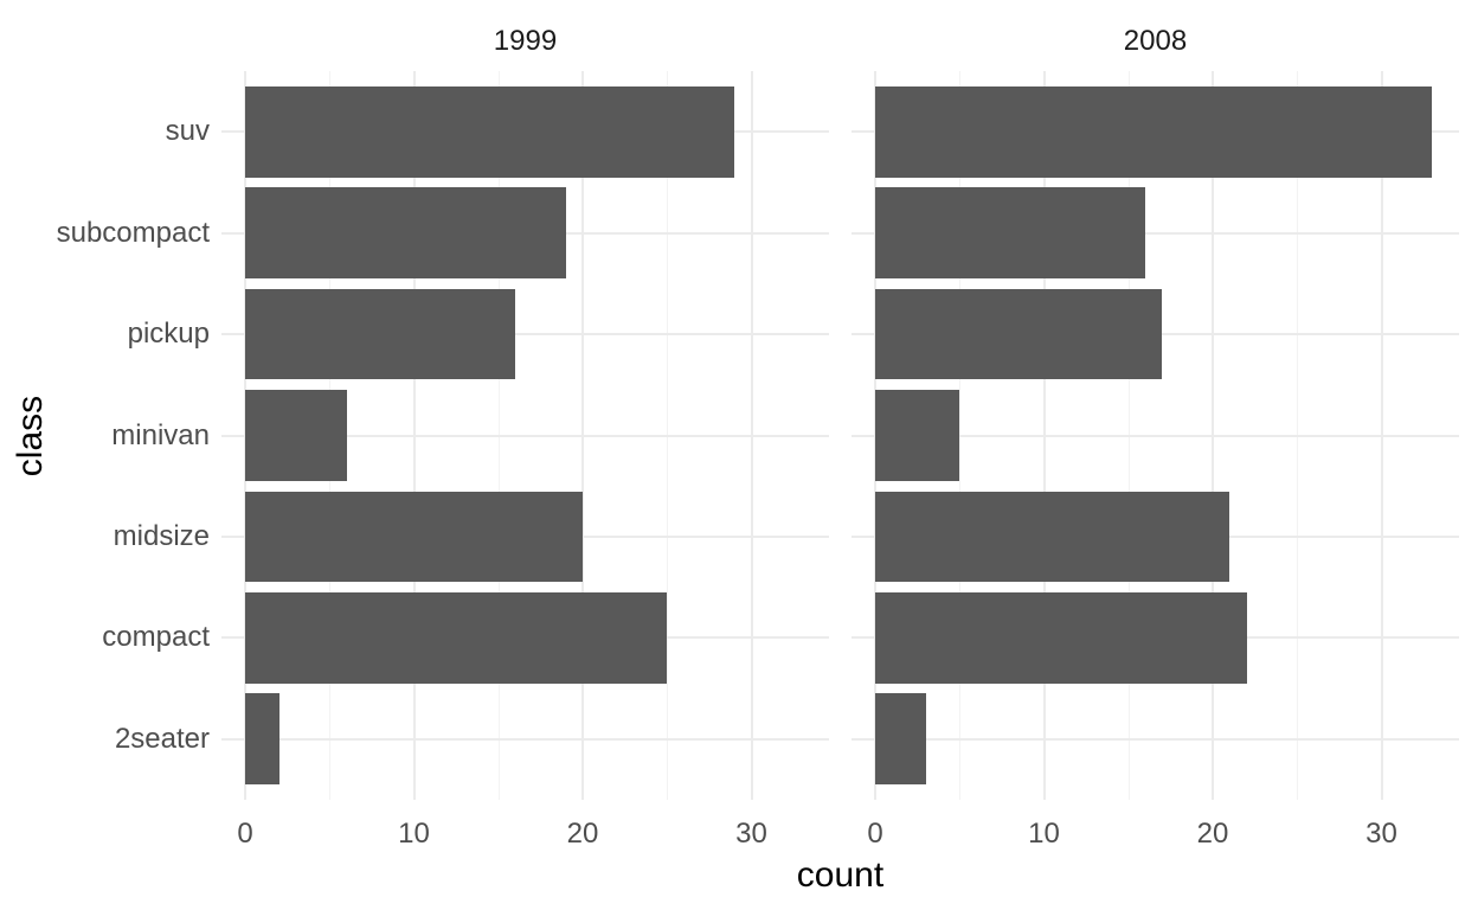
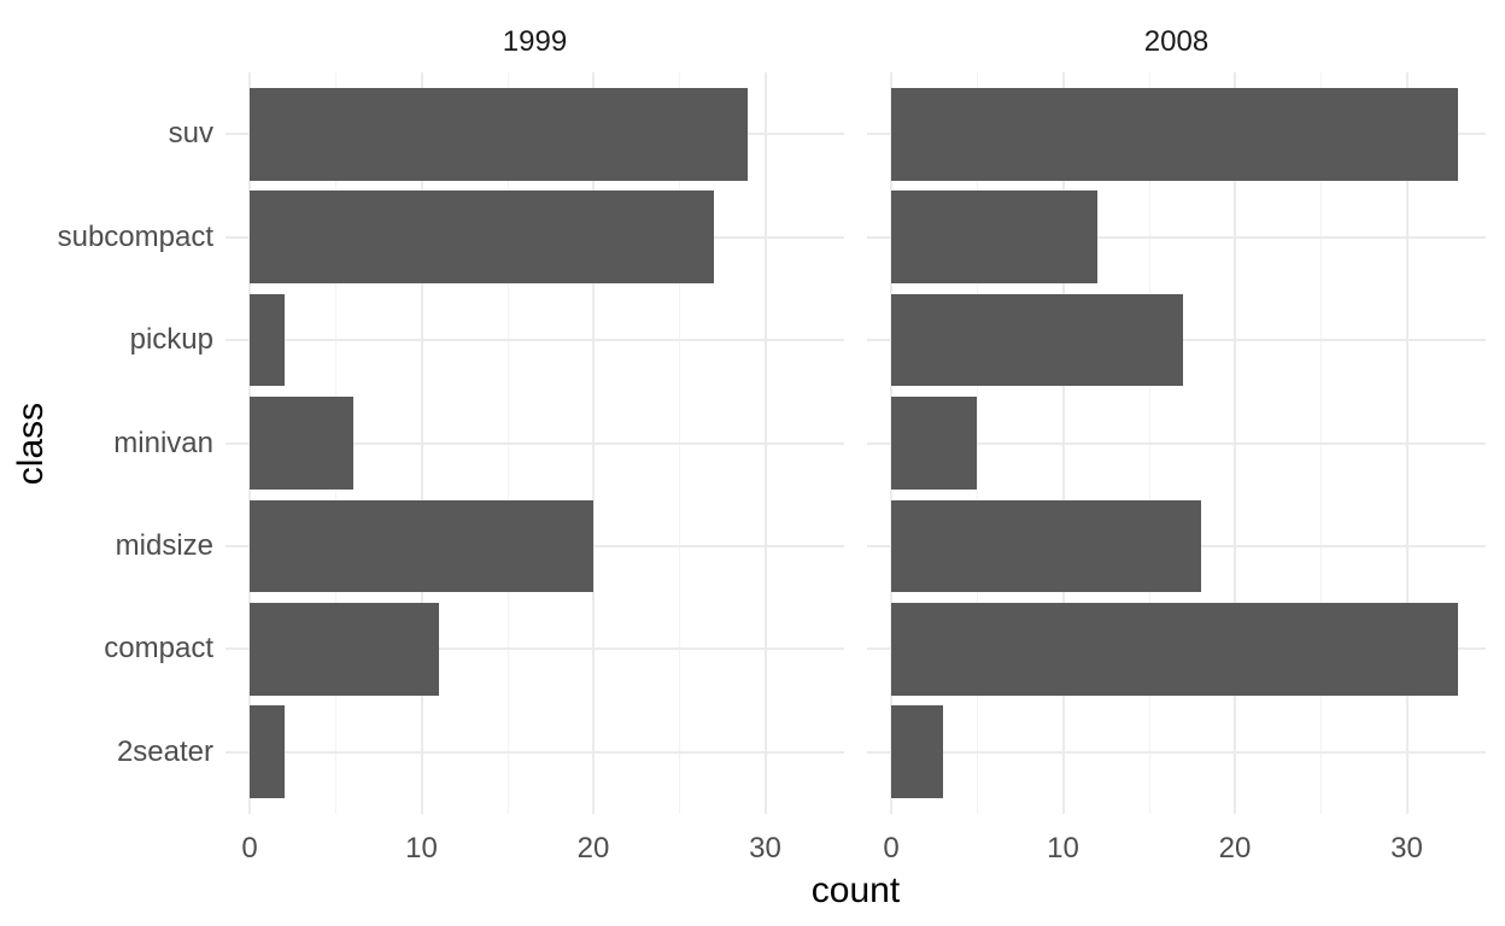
1999/subcompact: 19 -> 27
2008/subcompact: 16 -> 12
1999/pickup: 16 -> 2
2008/midsize: 21 -> 18
1999/compact: 25 -> 11
2008/compact: 22 -> 33
